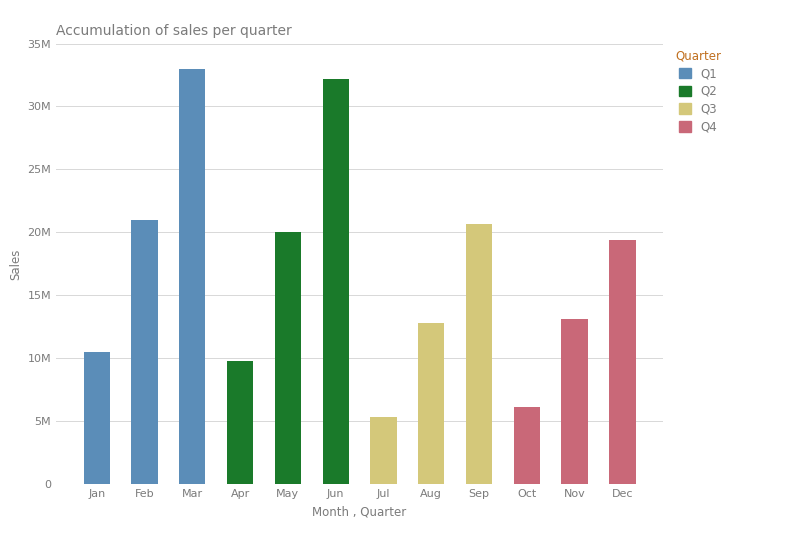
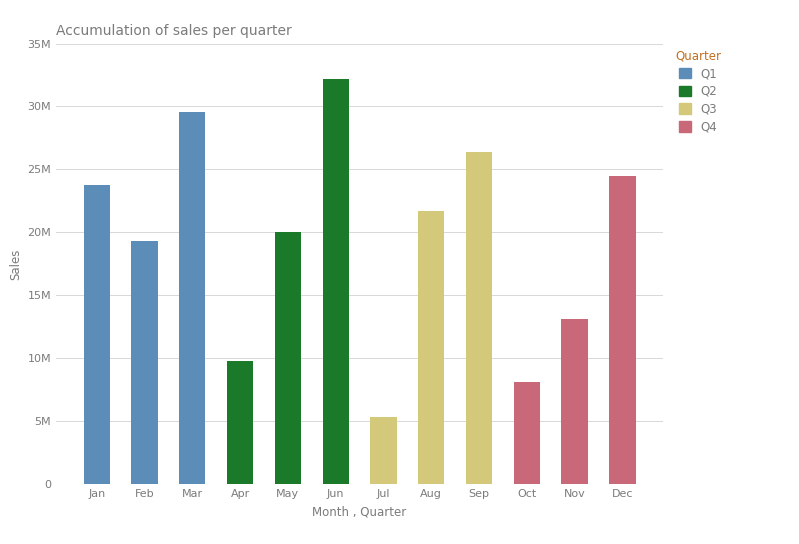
Jan: 10.5M -> 23.8M
Feb: 21.0M -> 19.3M
Mar: 33.0M -> 29.6M
Aug: 12.8M -> 21.7M
Sep: 20.7M -> 26.4M
Oct: 6.1M -> 8.1M
Dec: 19.4M -> 24.5M
